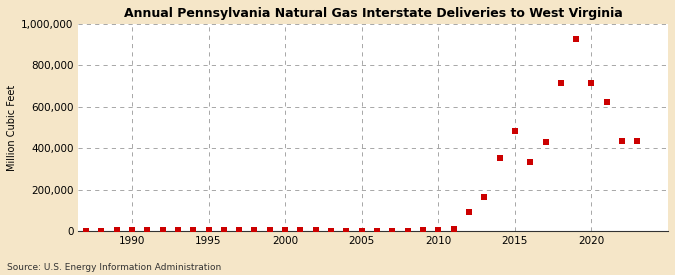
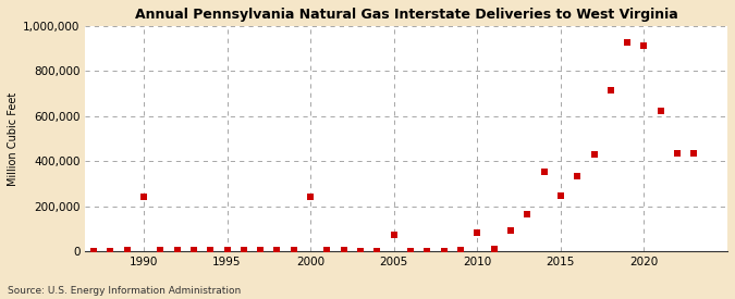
1990: 5,000 -> 240,000
2000: 8,000 -> 240,000
2005: 2,000 -> 75,000
2010: 8,000 -> 85,000
2015: 485,000 -> 245,000
2020: 715,000 -> 915,000
